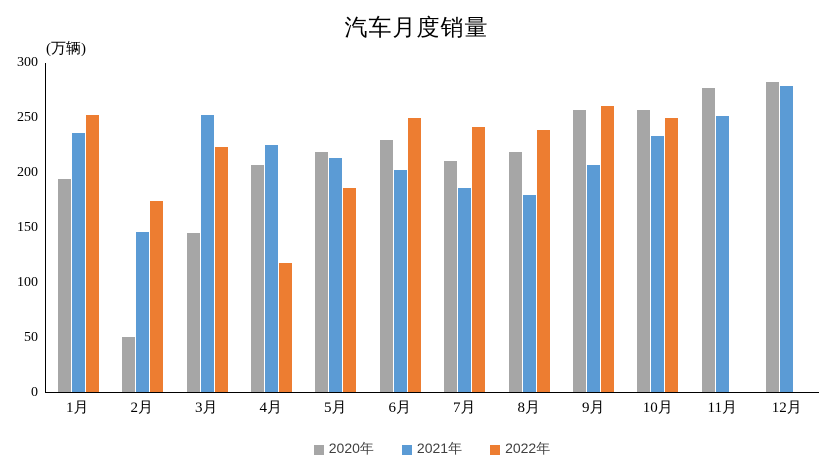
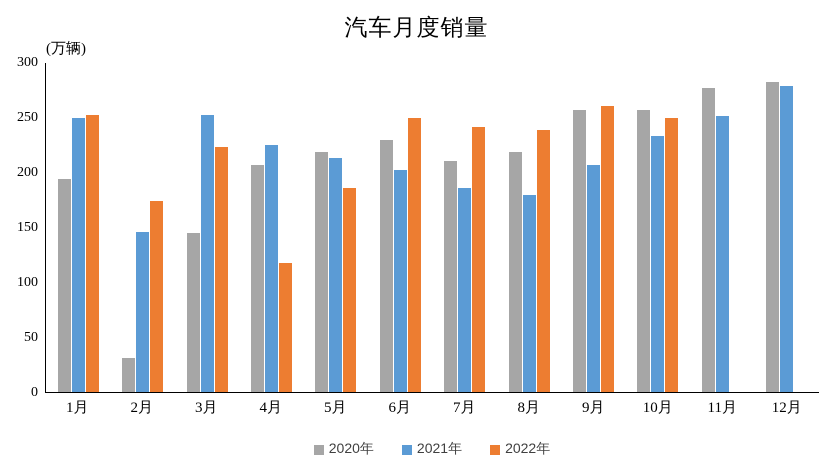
2021年/1月: 236 -> 250
2020年/2月: 50 -> 31
